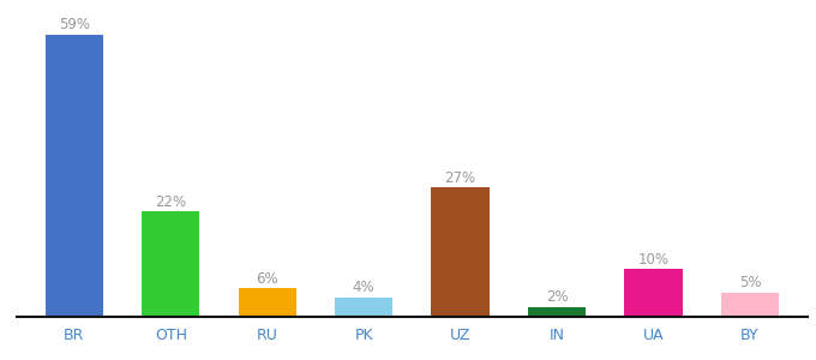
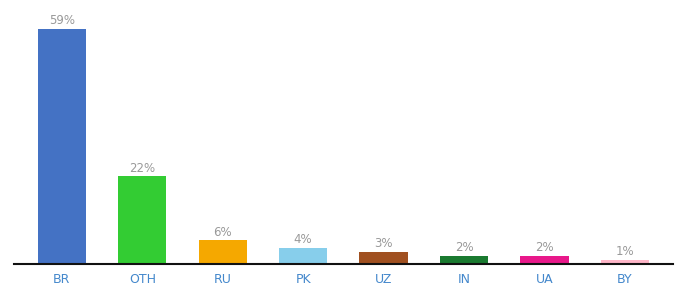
UZ: 27% -> 3%
UA: 10% -> 2%
BY: 5% -> 1%
